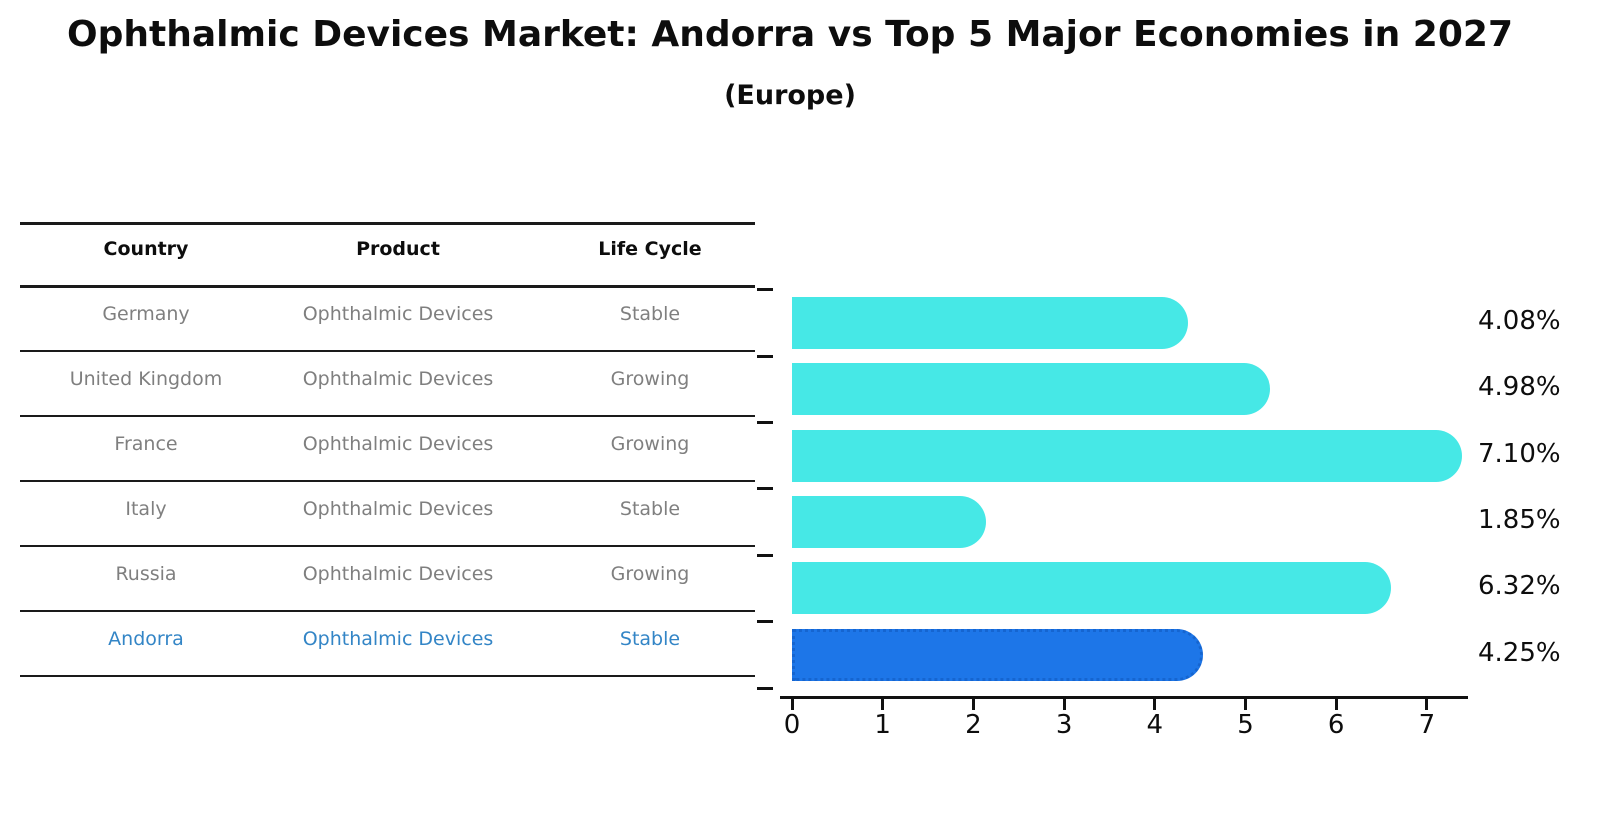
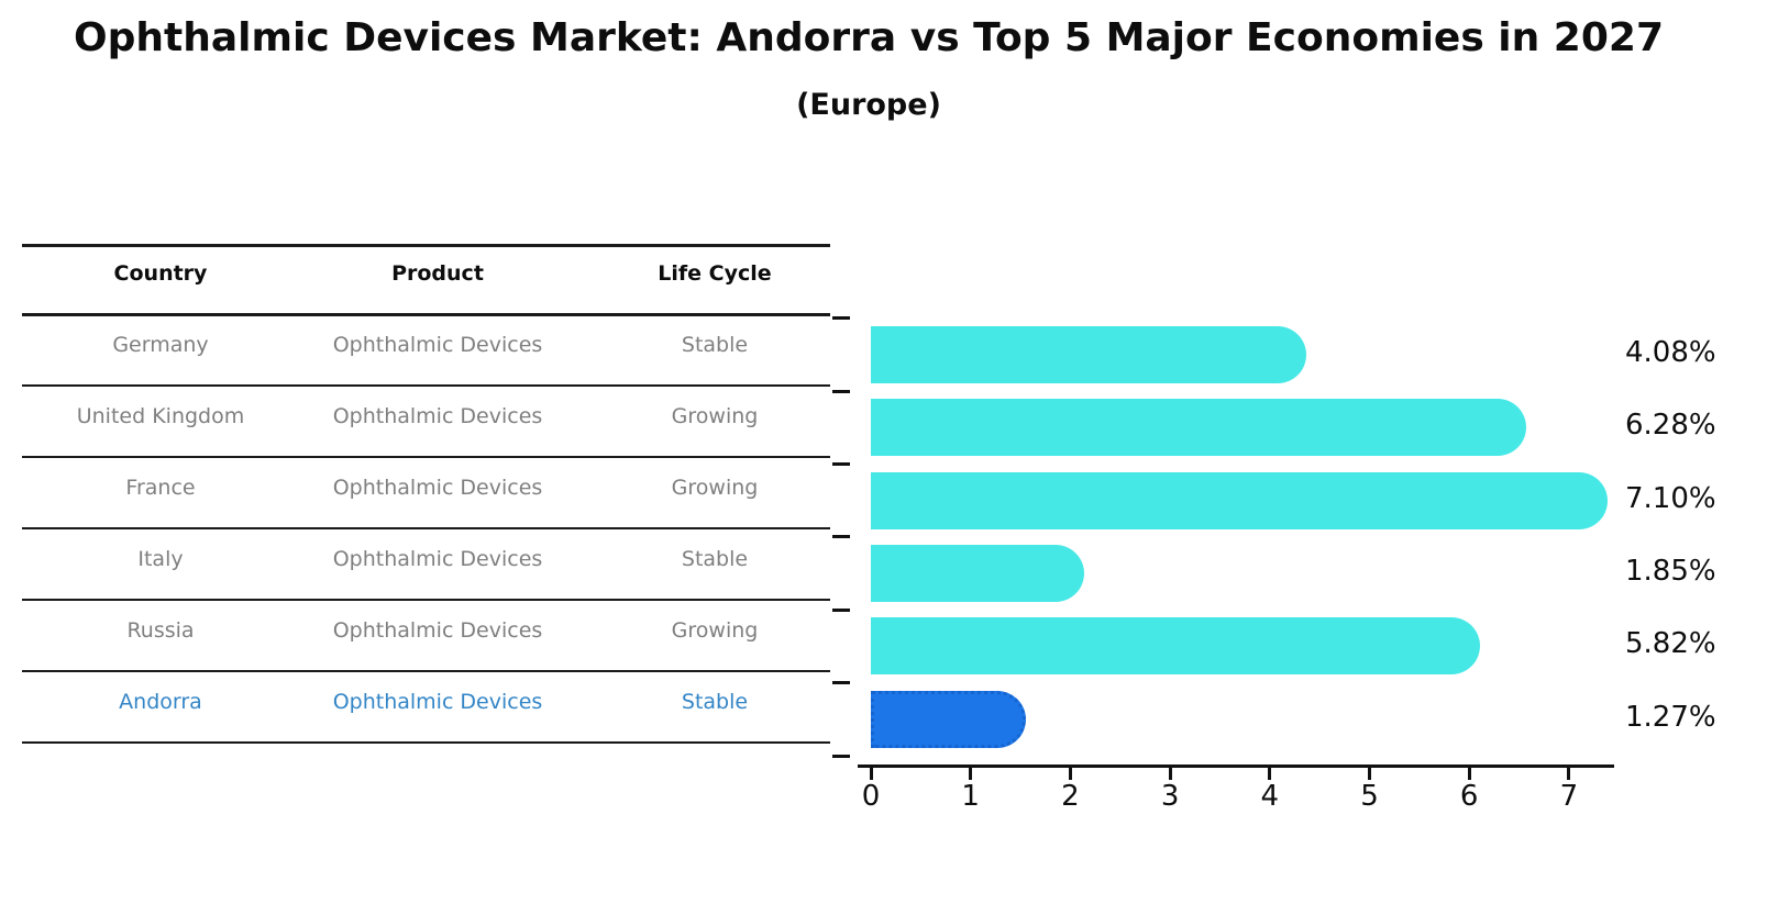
United Kingdom: 4.98% -> 6.28%
Russia: 6.32% -> 5.82%
Andorra: 4.25% -> 1.27%
